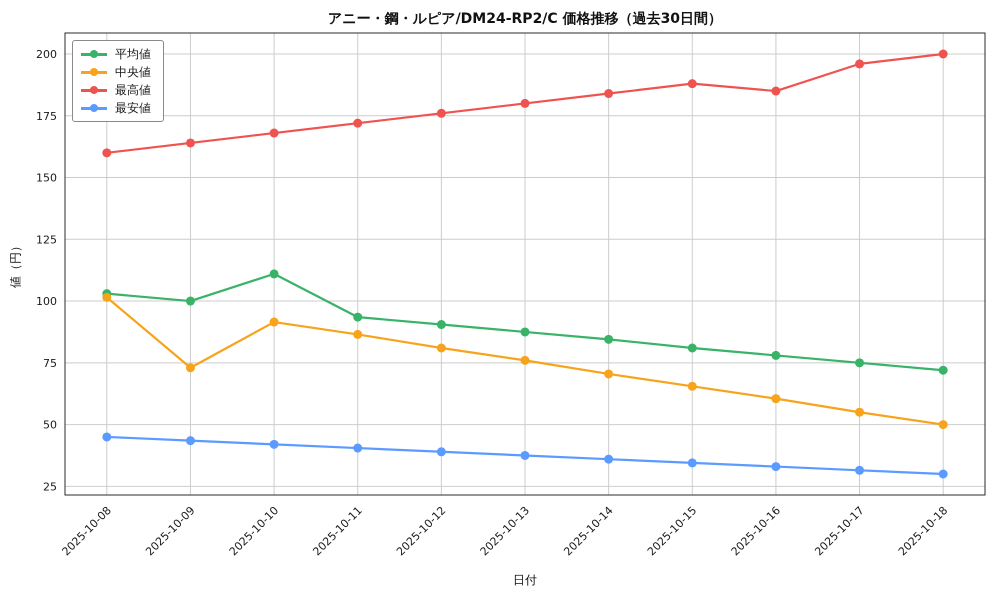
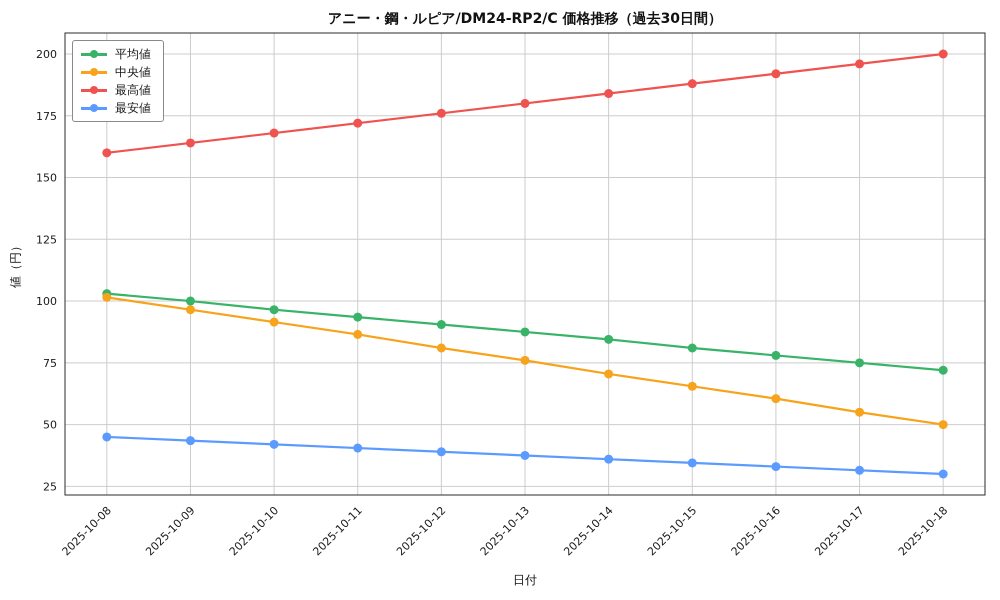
中央値/2025-10-09: 73 -> 96
平均値/2025-10-10: 111 -> 96
最高値/2025-10-16: 185 -> 192
